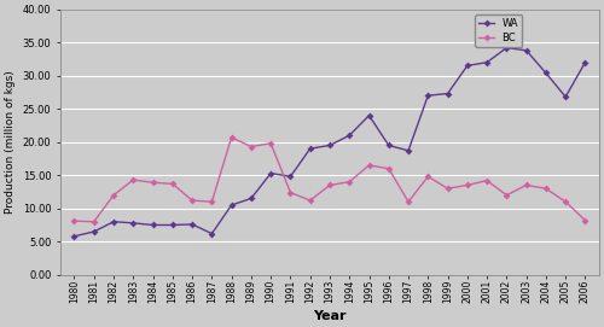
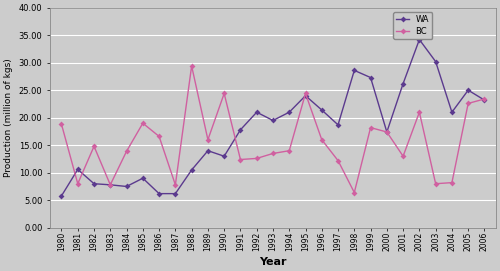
BC/1980: 8.1 -> 18.8
WA/1981: 6.5 -> 10.6
BC/1982: 12.0 -> 14.8
BC/1983: 14.3 -> 7.8
WA/1985: 7.5 -> 9.0
BC/1985: 13.7 -> 19.0
WA/1986: 7.6 -> 6.2
BC/1986: 11.2 -> 16.6
BC/1987: 11.0 -> 7.8
BC/1988: 20.7 -> 29.4
WA/1989: 11.5 -> 14.0
BC/1989: 19.3 -> 16.0
WA/1990: 15.3 -> 13.0
BC/1990: 19.8 -> 24.4
WA/1991: 14.8 -> 17.8
WA/1992: 19.0 -> 21.0
BC/1992: 11.2 -> 12.6
BC/1995: 16.5 -> 24.4
WA/1996: 19.5 -> 21.4
BC/1997: 11.0 -> 12.2
WA/1998: 27.0 -> 28.6
BC/1998: 14.8 -> 6.4
BC/1999: 13.0 -> 18.2
WA/2000: 31.5 -> 17.4
BC/2000: 13.5 -> 17.4
WA/2001: 32.0 -> 26.2
BC/2001: 14.2 -> 13.0
BC/2002: 12.0 -> 21.0
WA/2003: 33.8 -> 30.2
BC/2003: 13.5 -> 8.0
WA/2004: 30.4 -> 21.0
BC/2004: 13.0 -> 8.2
WA/2005: 26.8 -> 25.0
BC/2005: 11.0 -> 22.6
WA/2006: 32.0 -> 23.2
BC/2006: 8.2 -> 23.4
